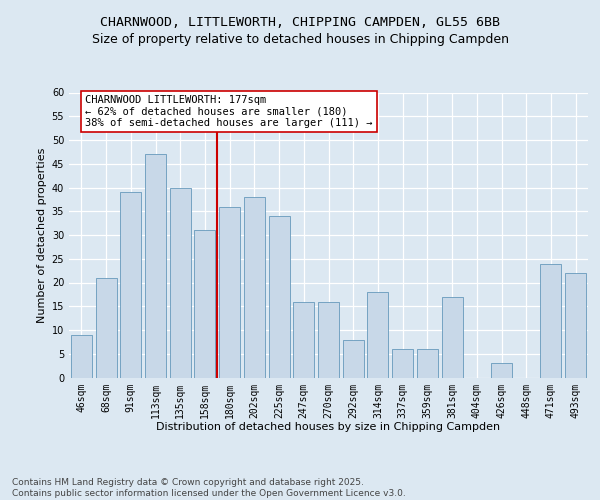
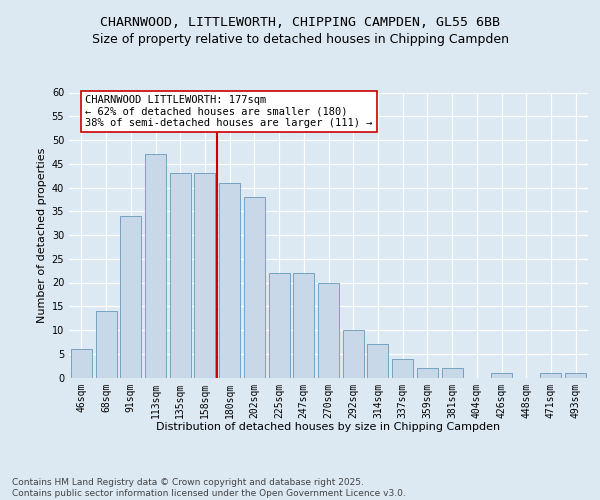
46sqm: 9 -> 6
68sqm: 21 -> 14
91sqm: 39 -> 34
135sqm: 40 -> 43
158sqm: 31 -> 43
180sqm: 36 -> 41
225sqm: 34 -> 22
247sqm: 16 -> 22
270sqm: 16 -> 20
292sqm: 8 -> 10
314sqm: 18 -> 7
337sqm: 6 -> 4
359sqm: 6 -> 2
381sqm: 17 -> 2
426sqm: 3 -> 1
471sqm: 24 -> 1
493sqm: 22 -> 1
